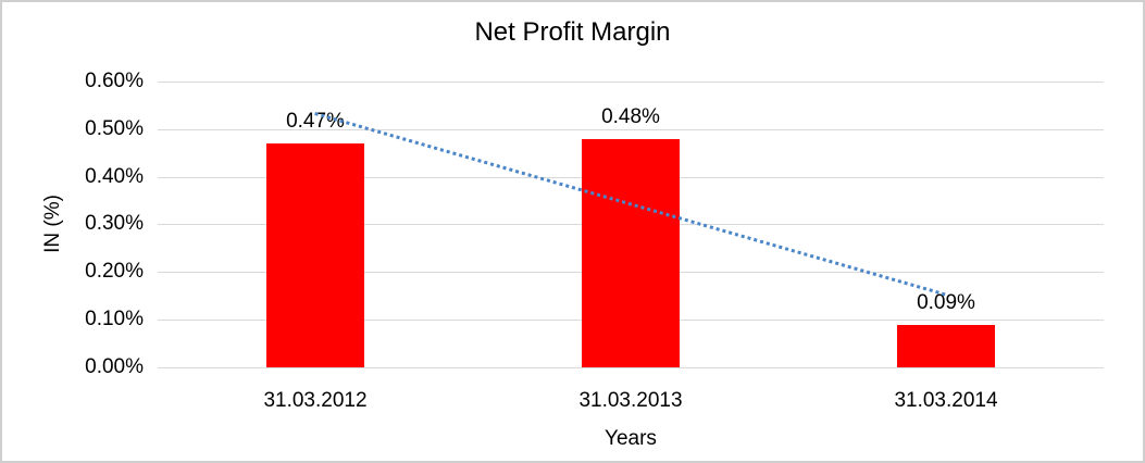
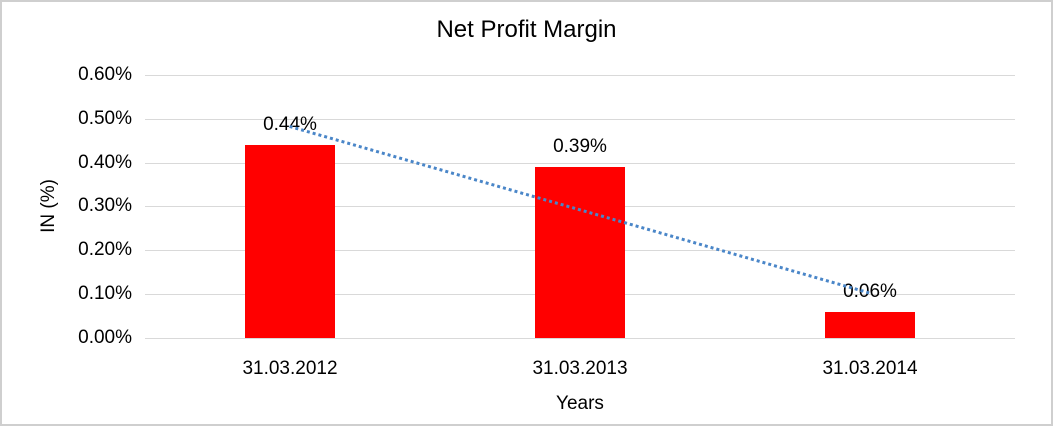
31.03.2012: 0.47% -> 0.44%
31.03.2013: 0.48% -> 0.39%
31.03.2014: 0.09% -> 0.06%
